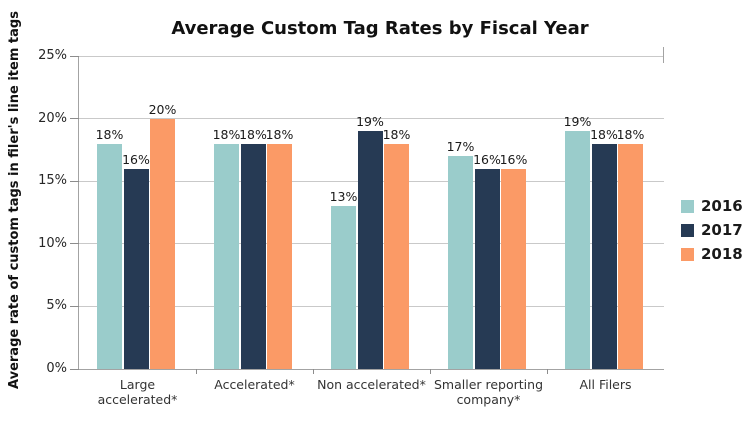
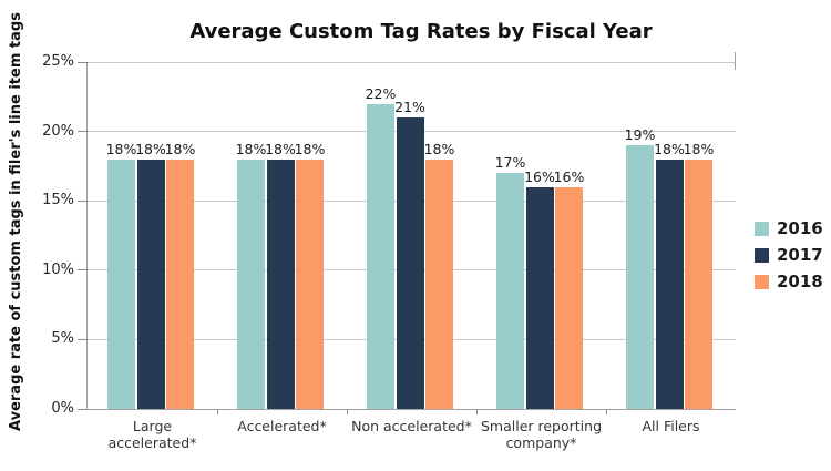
2017/Large accelerated*: 16% -> 18%
2018/Large accelerated*: 20% -> 18%
2016/Non accelerated*: 13% -> 22%
2017/Non accelerated*: 19% -> 21%
